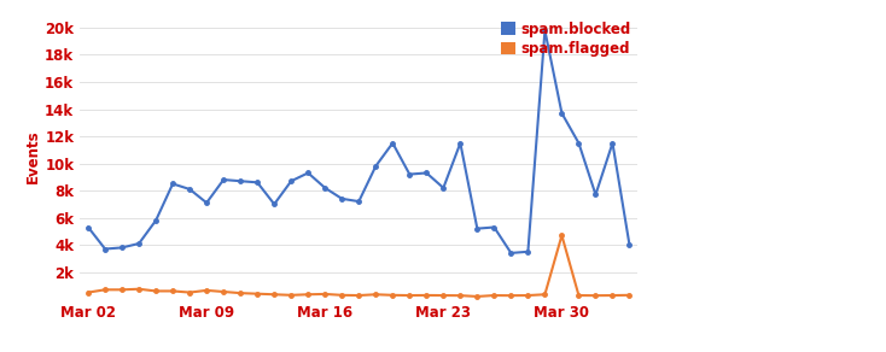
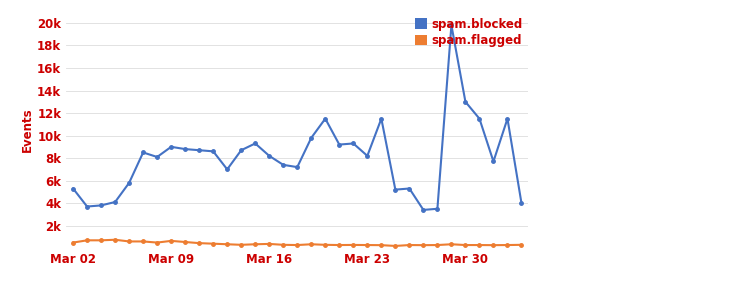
spam.blocked/Mar 09: 7.1k -> 9.0k
spam.blocked/Mar 30: 13.7k -> 13.0k
spam.flagged/Mar 30: 4.7k -> 0.3k
